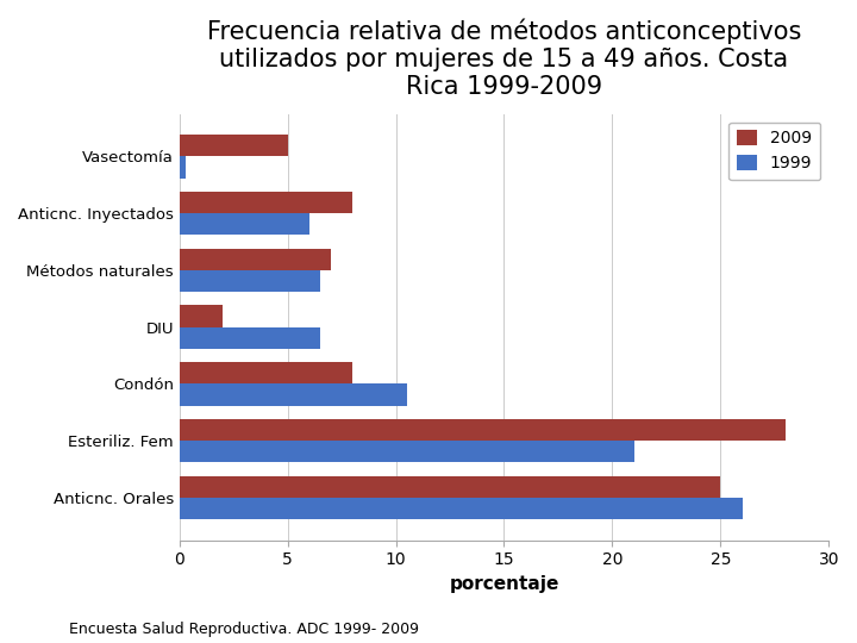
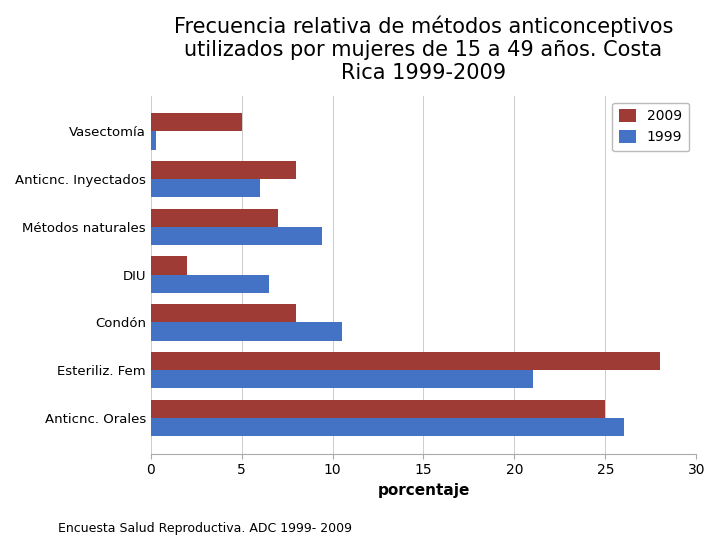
1999/Métodos naturales: 6.5 -> 9.4
